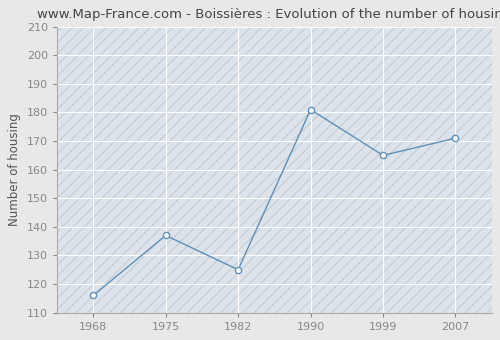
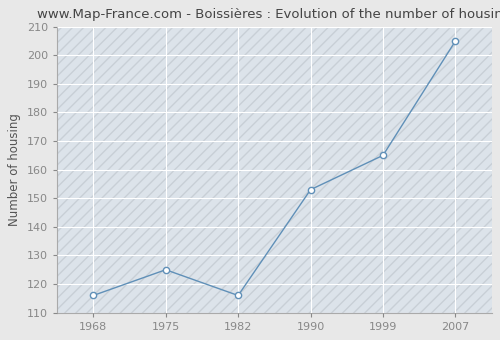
1975: 137 -> 125
1982: 125 -> 116
1990: 181 -> 153
2007: 171 -> 205
